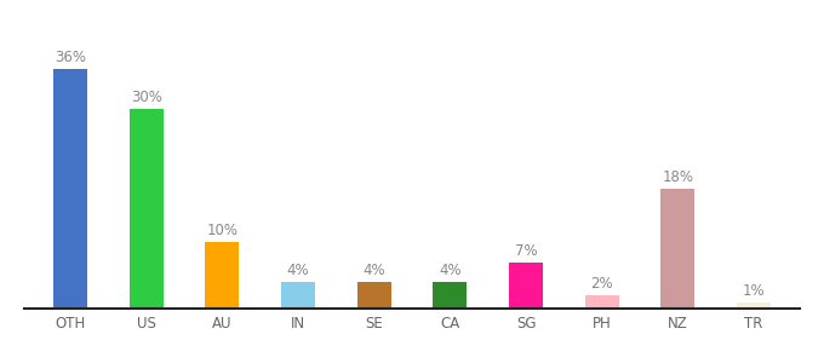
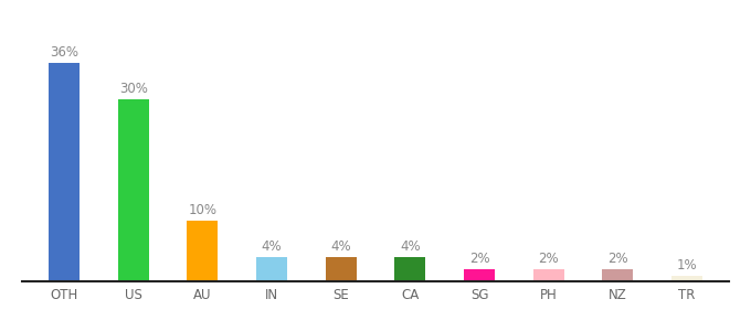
SG: 7% -> 2%
NZ: 18% -> 2%
